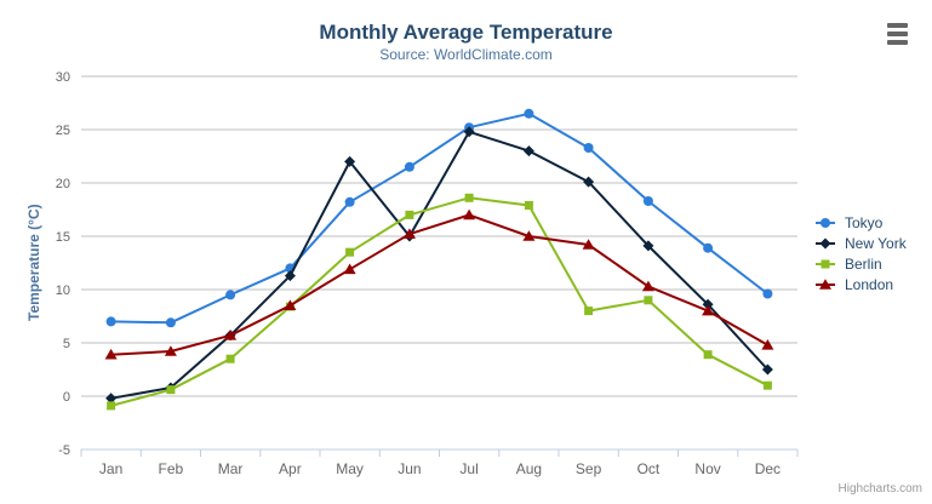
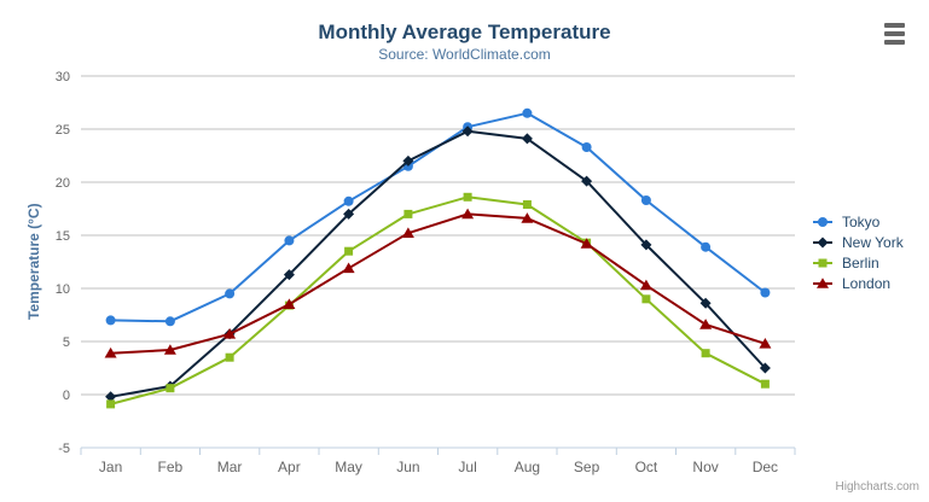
Tokyo/Apr: 12 -> 14
New York/May: 22 -> 17
New York/Jun: 15 -> 22
New York/Aug: 23 -> 24
London/Aug: 15 -> 17
Berlin/Sep: 8 -> 14
London/Nov: 8 -> 7
